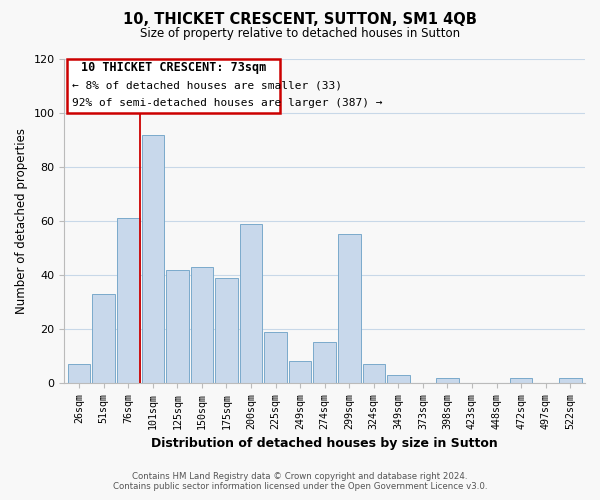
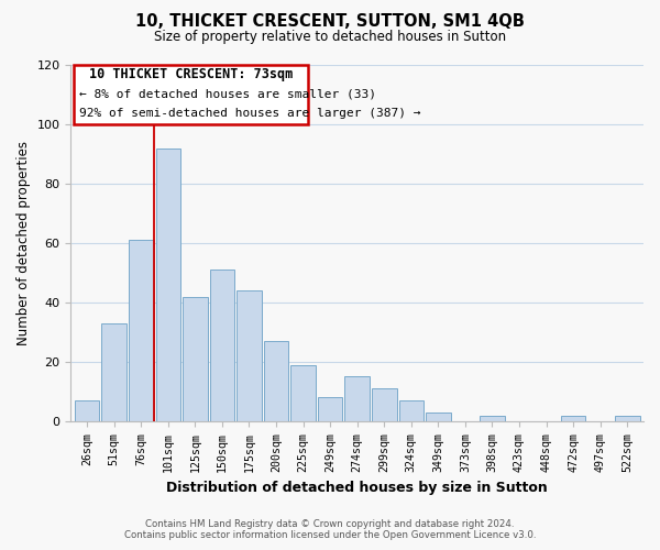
150sqm: 43 -> 51
175sqm: 39 -> 44
200sqm: 59 -> 27
299sqm: 55 -> 11
